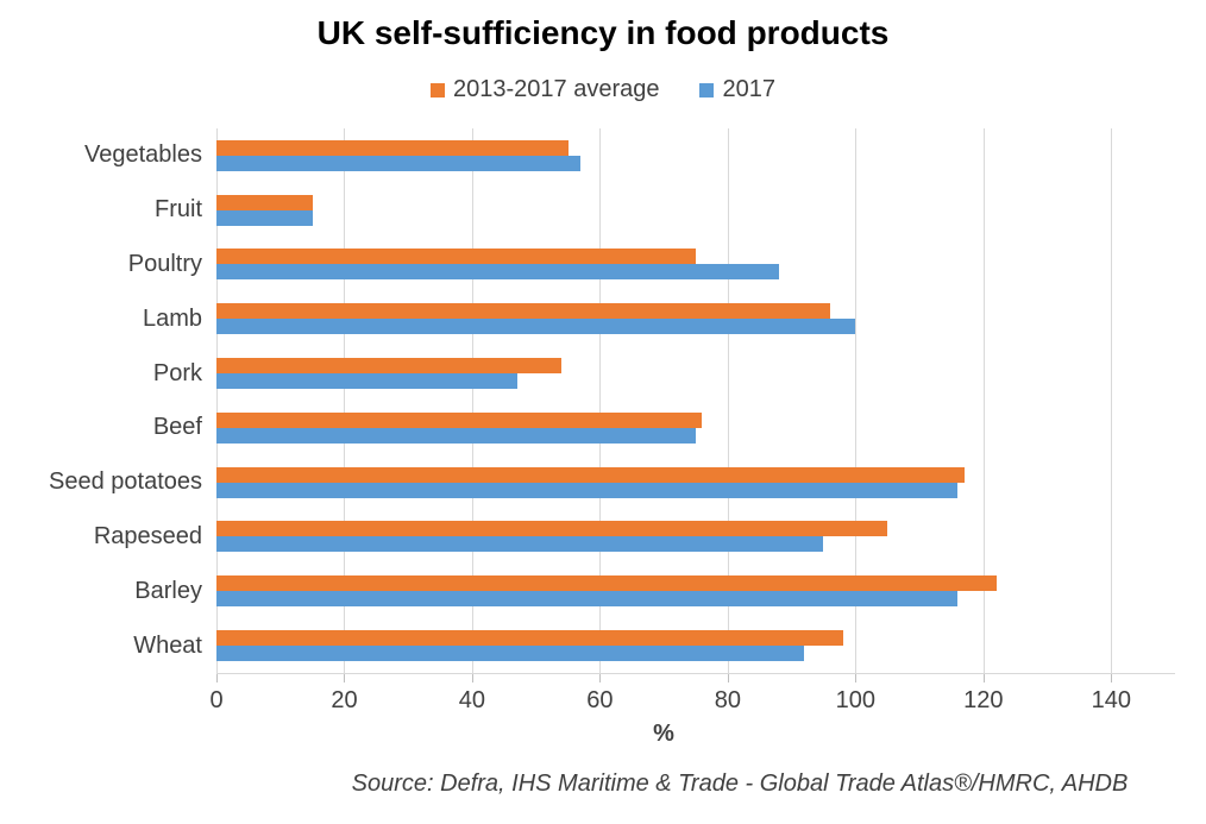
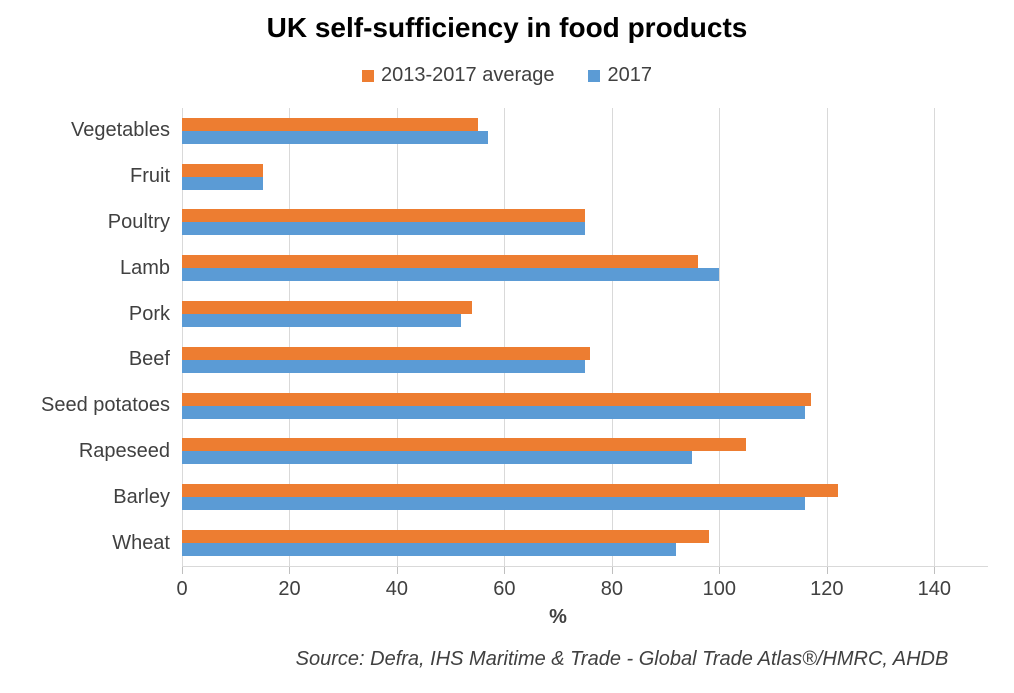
2017/Poultry: 88 -> 75
2017/Pork: 47 -> 52
